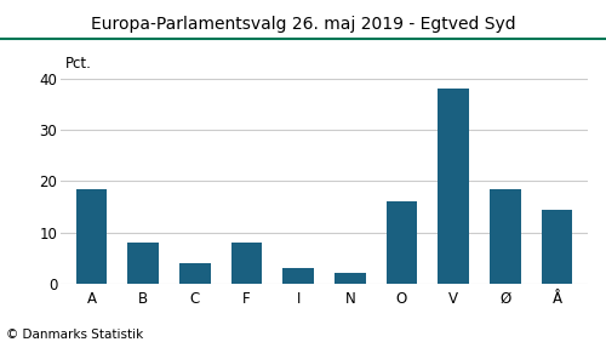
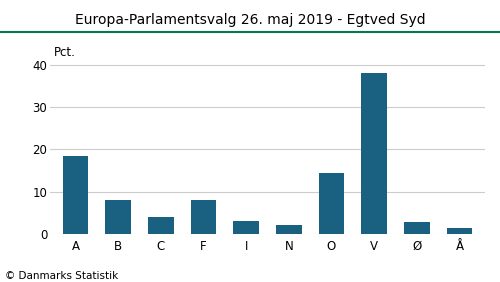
O: 16.0 -> 14.5
Ø: 18.5 -> 2.8
Å: 14.5 -> 1.5
